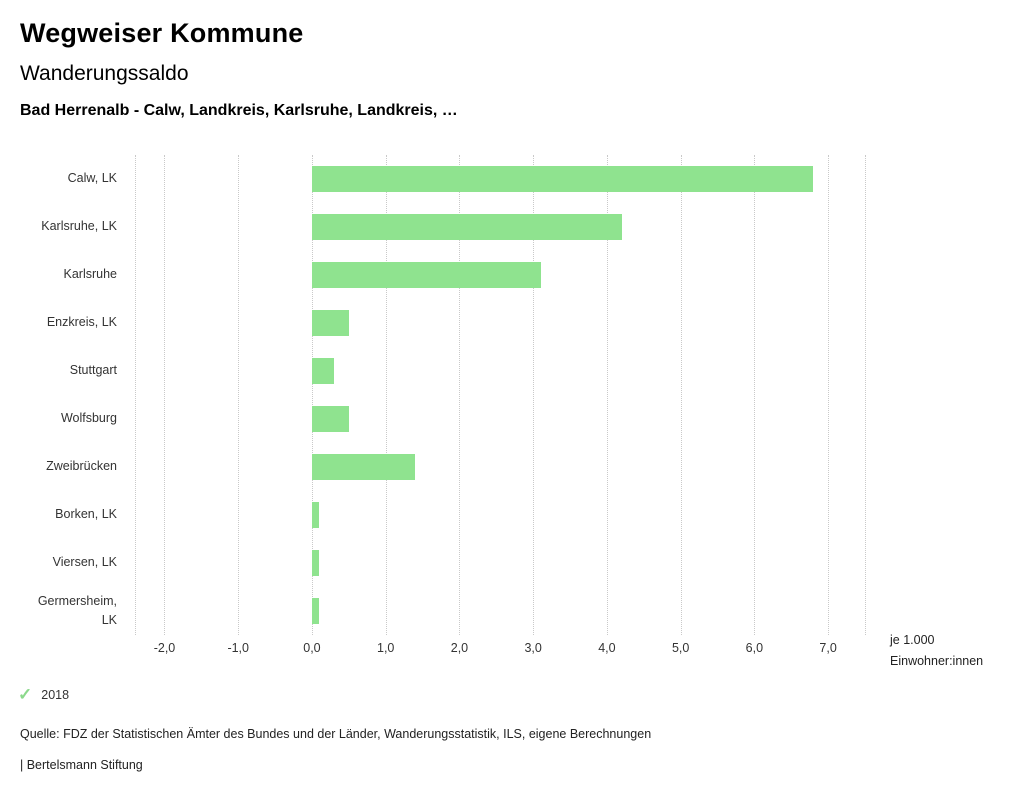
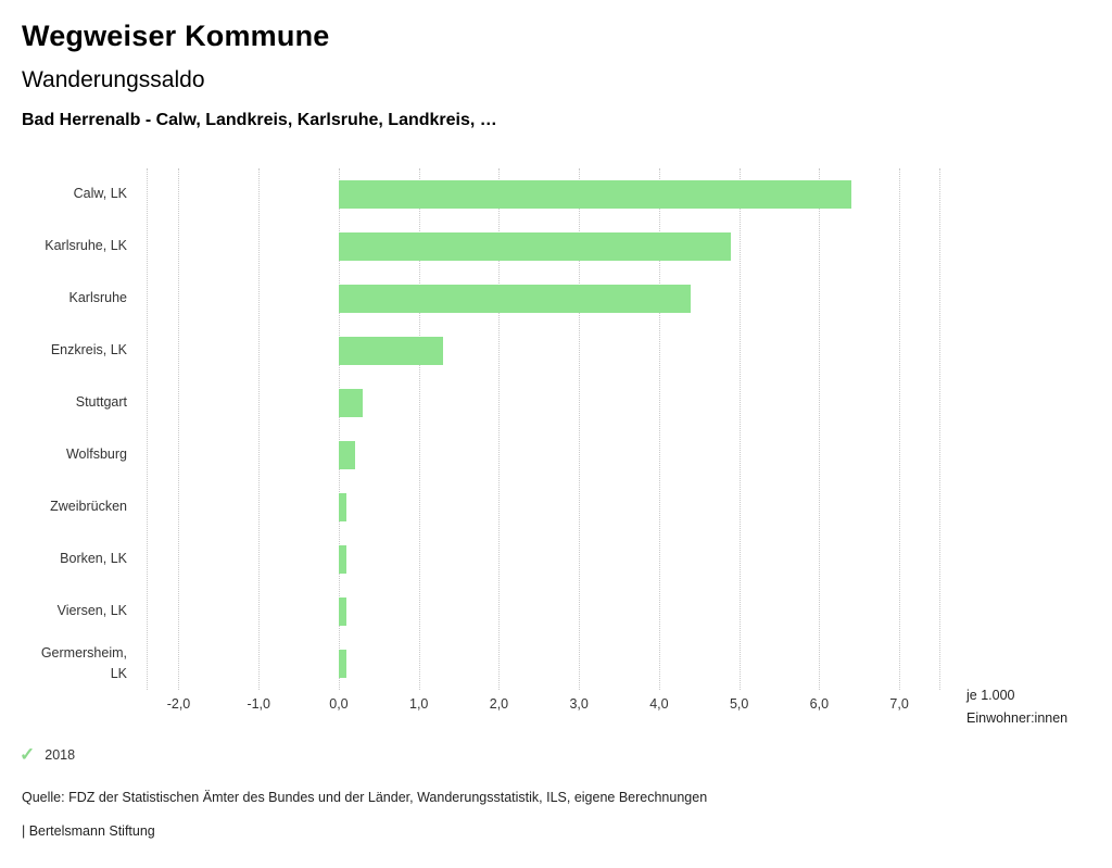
Calw, LK: 6,8 -> 6,4
Karlsruhe, LK: 4,2 -> 4,9
Karlsruhe: 3,1 -> 4,4
Enzkreis, LK: 0,5 -> 1,3
Wolfsburg: 0,5 -> 0,2
Zweibrücken: 1,4 -> 0,1
